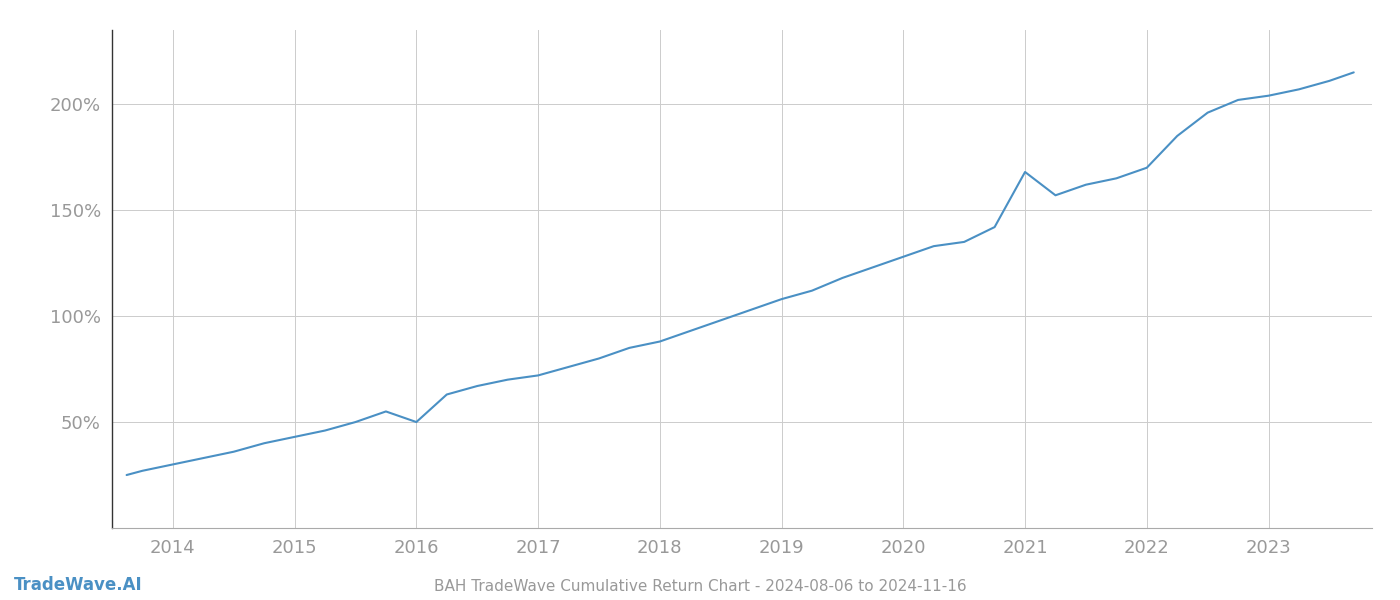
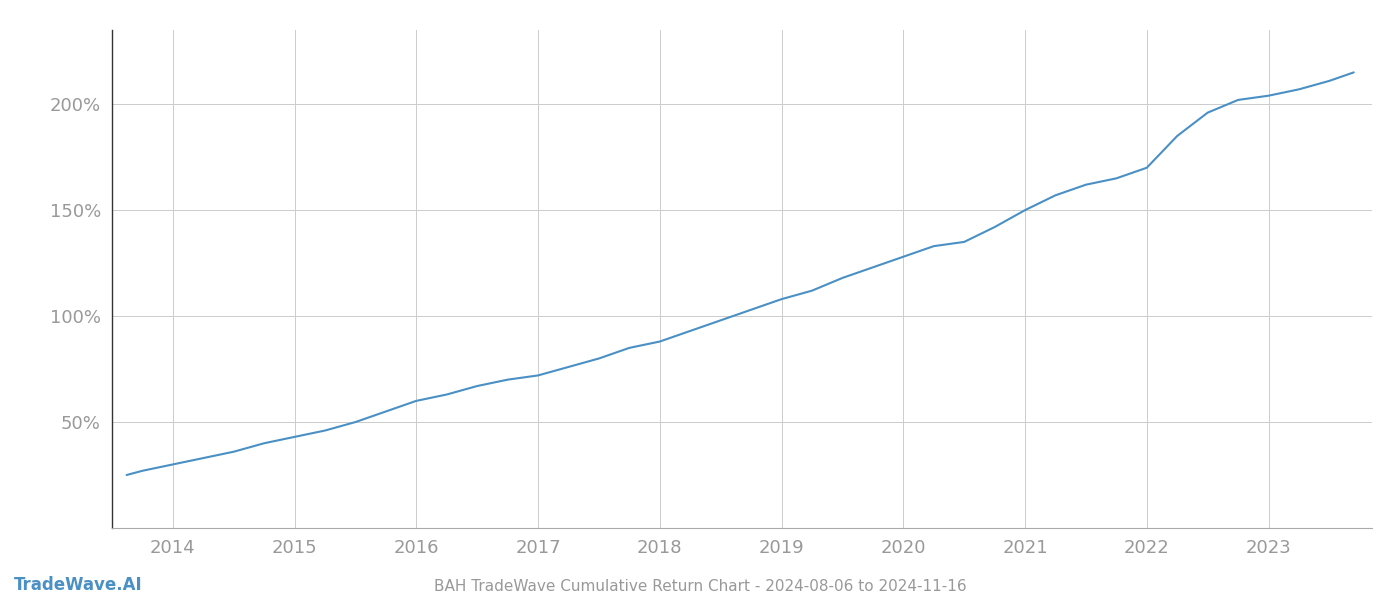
2016: 50% -> 60%
2021: 168% -> 150%
